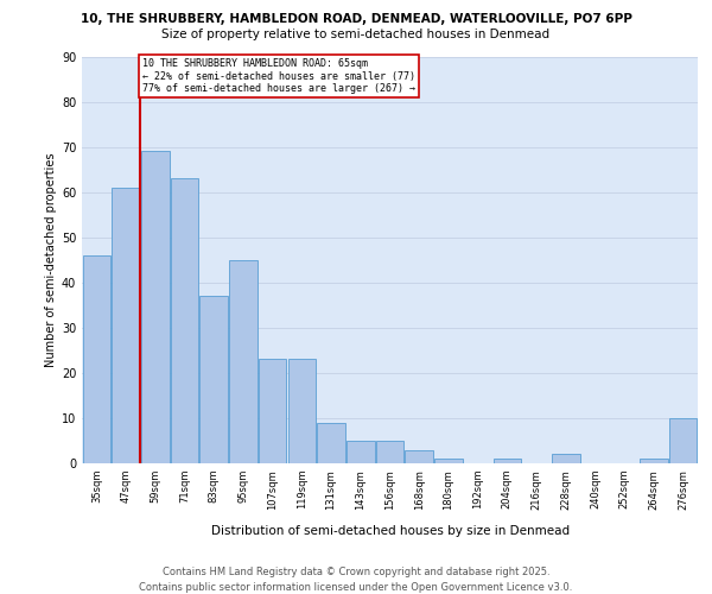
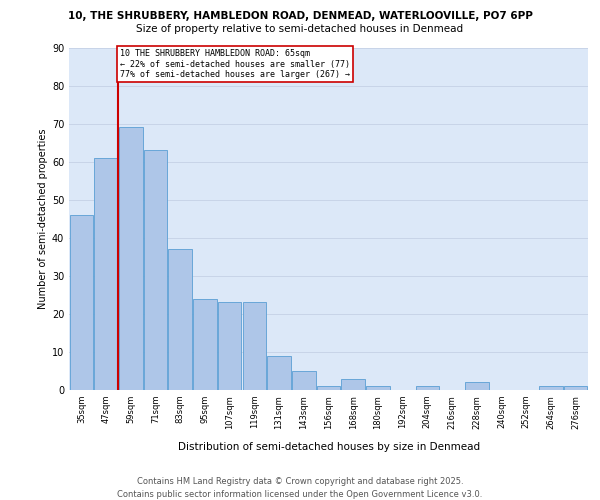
95sqm: 45 -> 24
156sqm: 5 -> 1
276sqm: 10 -> 1
